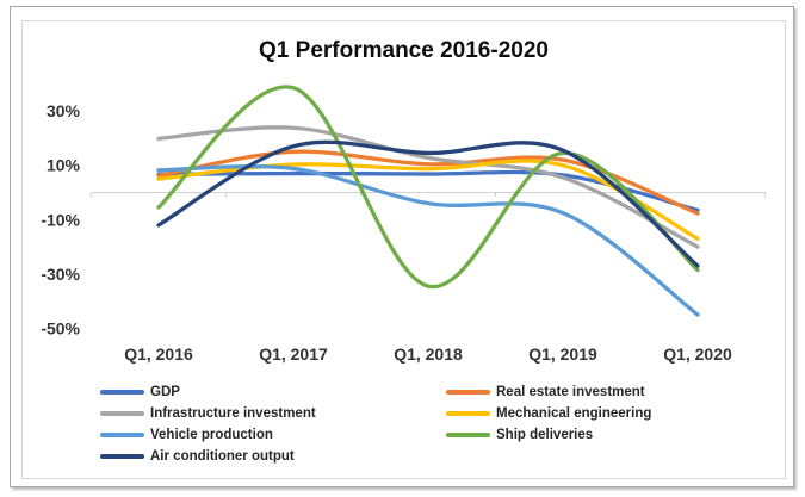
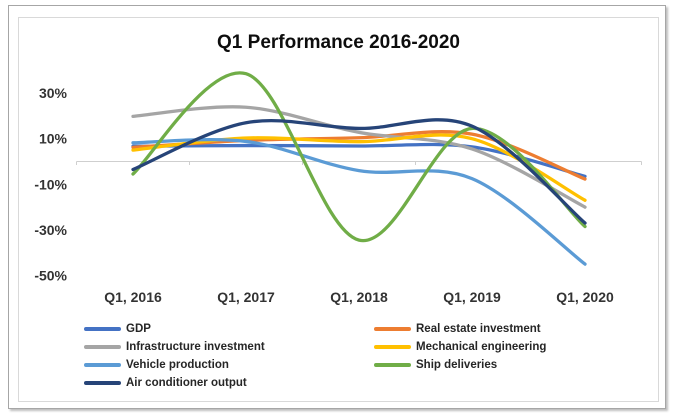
Air conditioner output/Q1, 2016: -12% -> -4%
Real estate investment/Q1, 2017: 15% -> 9%
